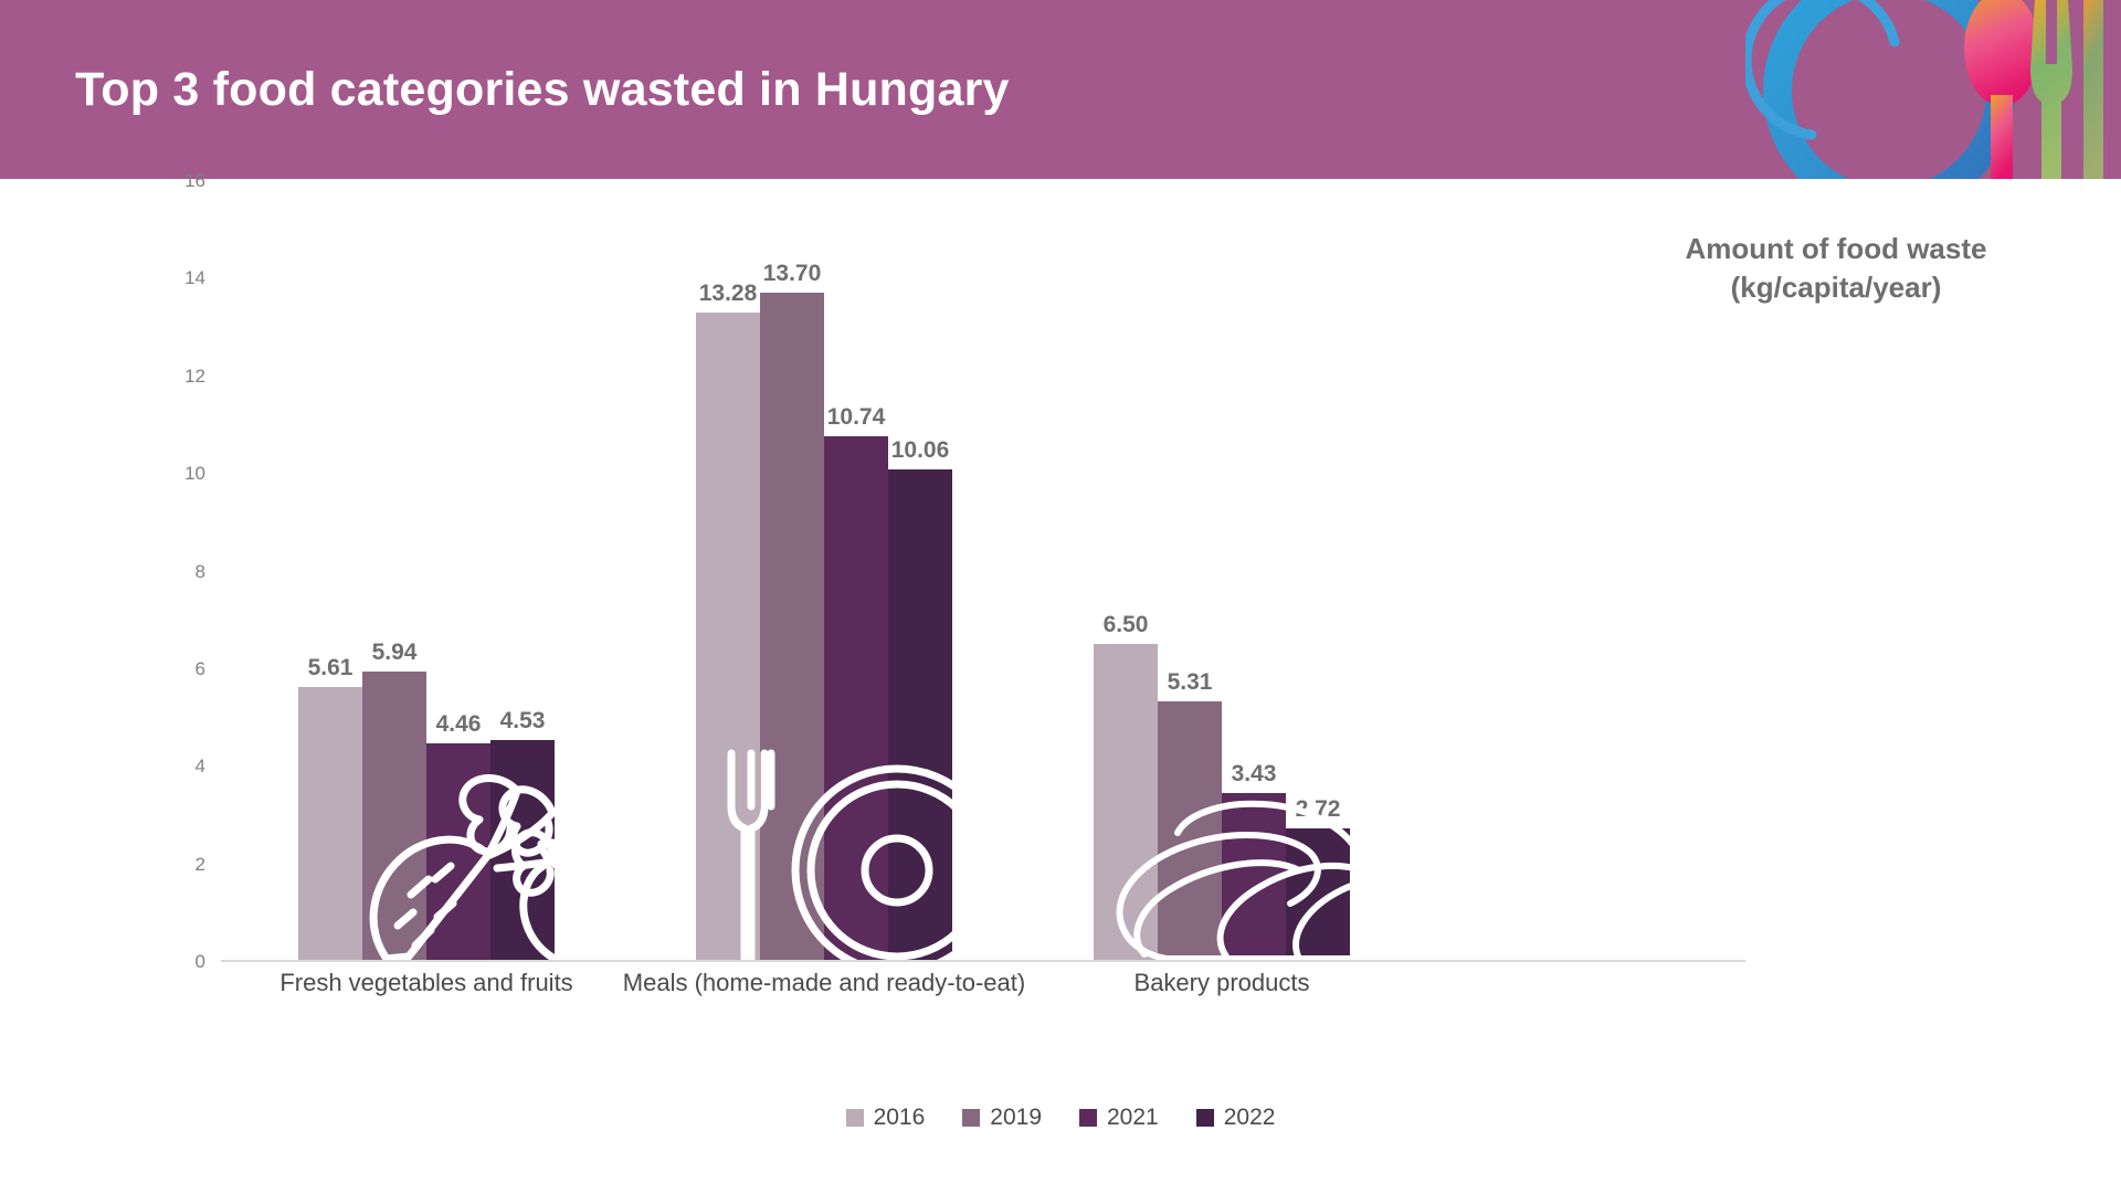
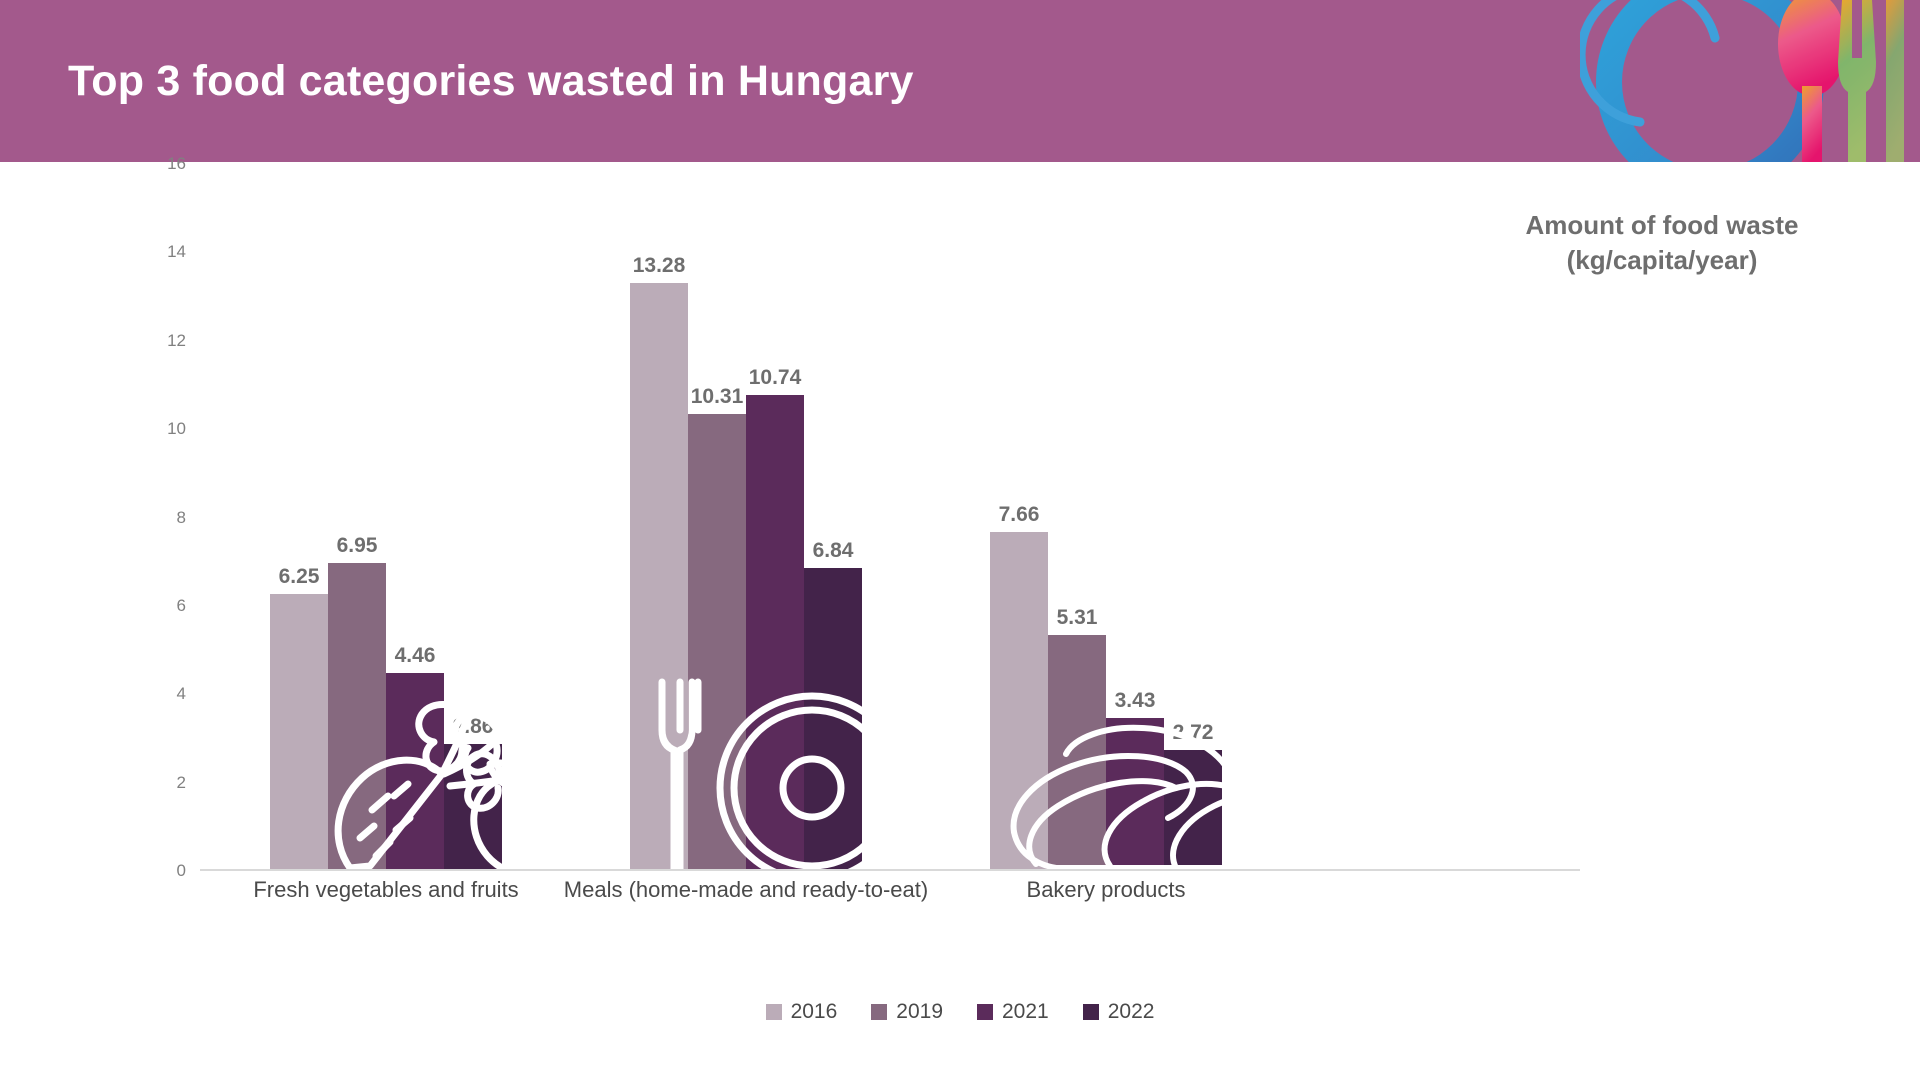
2016/Fresh vegetables and fruits: 5.61 -> 6.25
2019/Fresh vegetables and fruits: 5.94 -> 6.95
2022/Fresh vegetables and fruits: 4.53 -> 2.86
2019/Meals (home-made and ready-to-eat): 13.70 -> 10.31
2022/Meals (home-made and ready-to-eat): 10.06 -> 6.84
2016/Bakery products: 6.50 -> 7.66
